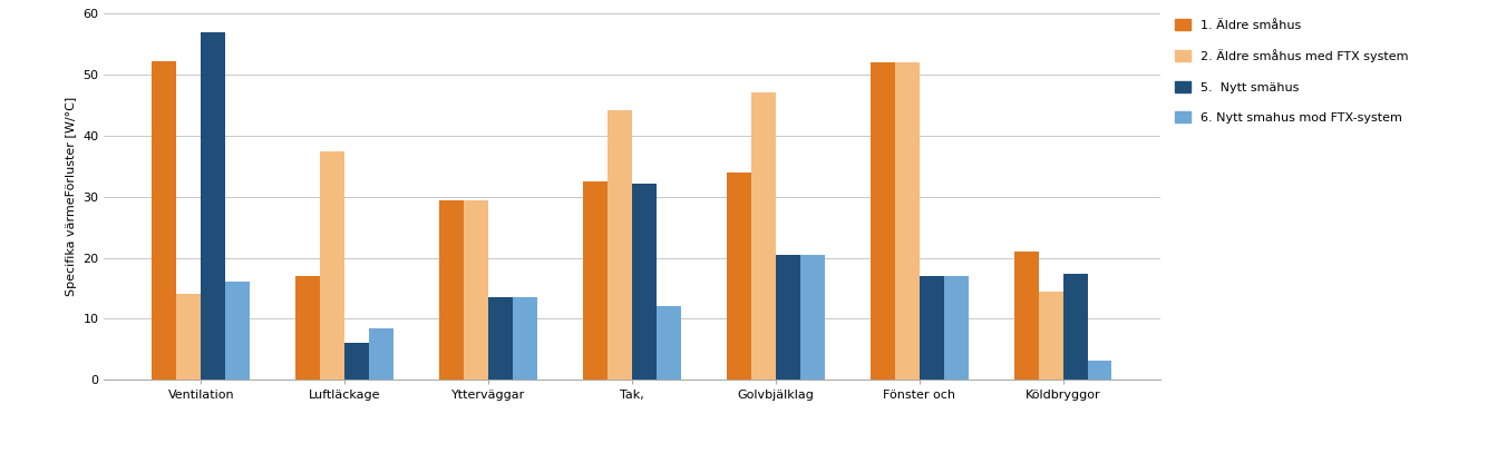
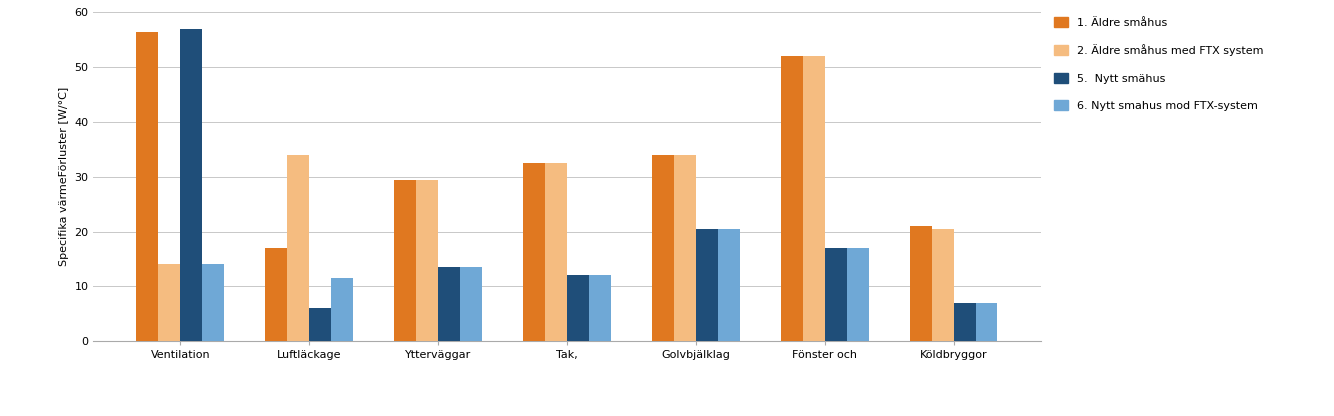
1. Äldre småhus/Ventilation: 52.2 -> 56.5
6. Nytt smahus mod FTX-system/Ventilation: 16.0 -> 14.0
2. Äldre småhus med FTX system/Luftläckage: 37.4 -> 34.0
6. Nytt smahus mod FTX-system/Luftläckage: 8.4 -> 11.5
2. Äldre småhus med FTX system/Tak,: 44.2 -> 32.5
5. Nytt smähus/Tak,: 32.2 -> 12.0
2. Äldre småhus med FTX system/Golvbjälklag: 47.2 -> 34.0
2. Äldre småhus med FTX system/Köldbryggor: 14.4 -> 20.5
5. Nytt smähus/Köldbryggor: 17.4 -> 7.0
6. Nytt smahus mod FTX-system/Köldbryggor: 3.2 -> 7.0
